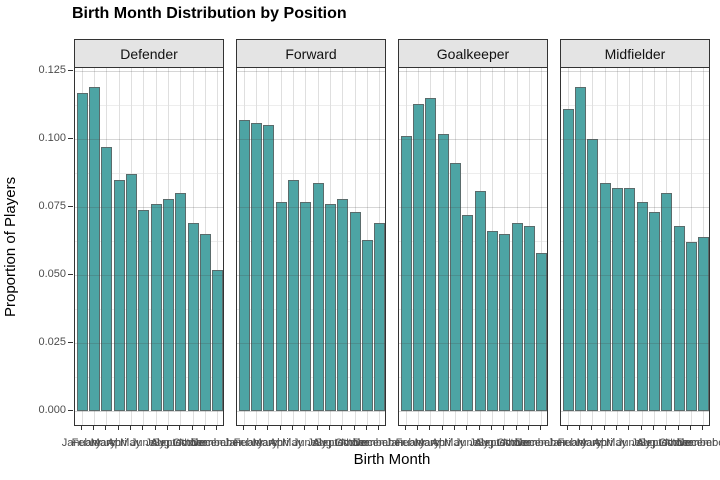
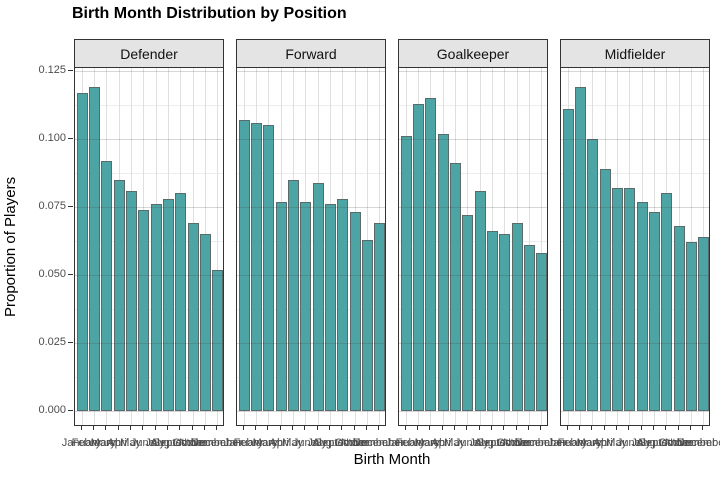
Defender/March: 0.097 -> 0.092
Midfielder/April: 0.084 -> 0.089
Defender/May: 0.087 -> 0.081
Goalkeeper/November: 0.068 -> 0.061
